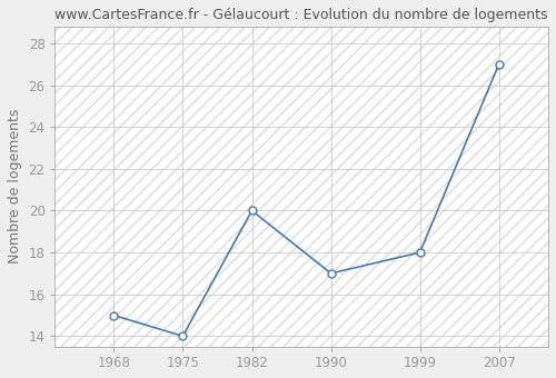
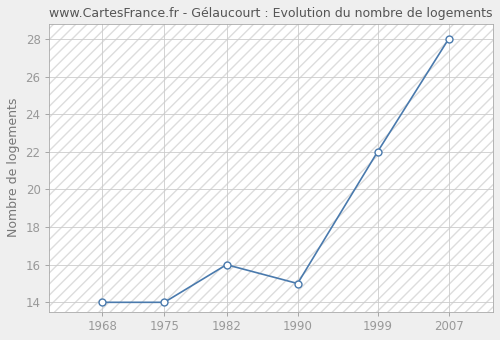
1968: 15 -> 14
1982: 20 -> 16
1990: 17 -> 15
1999: 18 -> 22
2007: 27 -> 28
